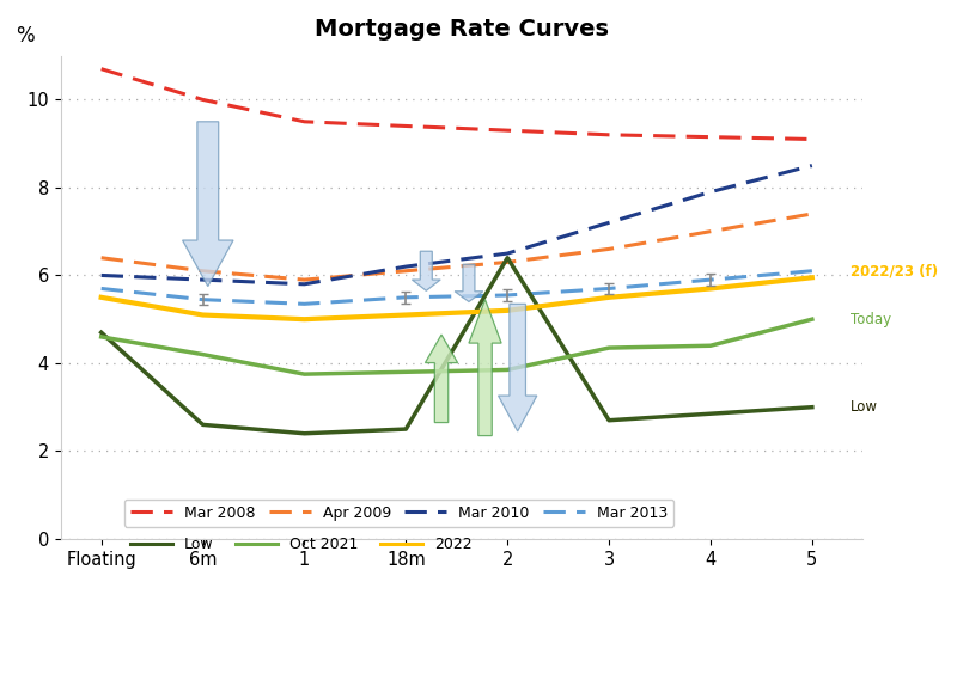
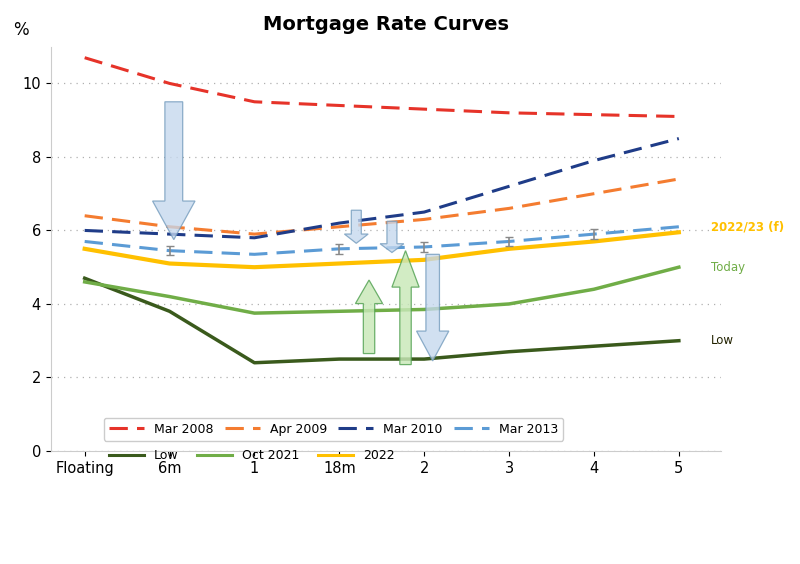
Low/6m: 2.60 -> 3.80
Low/2: 6.40 -> 2.50
Oct 2021/3: 4.35 -> 4.00
